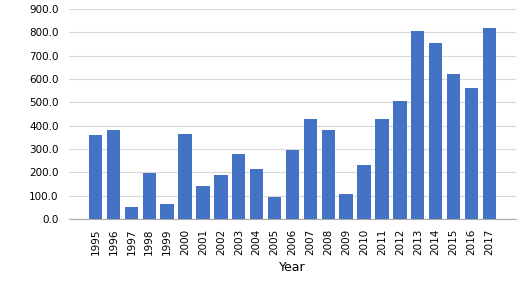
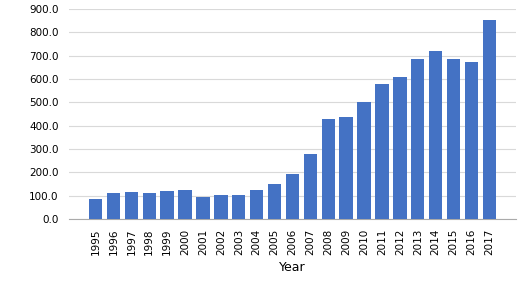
1995: 360 -> 85
1996: 380 -> 110
1997: 50 -> 115
1998: 195 -> 110
1999: 65 -> 118
2000: 365 -> 125
2001: 140 -> 93
2002: 190 -> 103
2003: 280 -> 103
2004: 215 -> 125
2005: 95 -> 148
2006: 295 -> 193
2007: 430 -> 280
2008: 380 -> 430
2009: 105 -> 435
2010: 230 -> 500
2011: 430 -> 578
2012: 505 -> 608
2013: 805 -> 685
2014: 755 -> 720
2015: 620 -> 685
2016: 560 -> 673
2017: 820 -> 853
